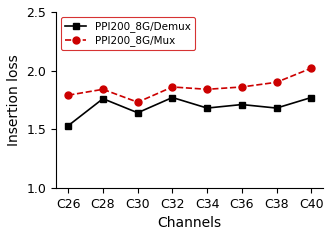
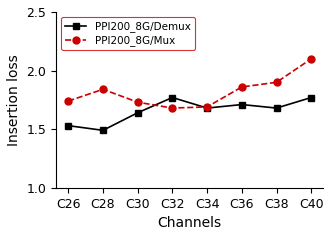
PPI200_8G/Mux/C26: 1.79 -> 1.74
PPI200_8G/Demux/C28: 1.76 -> 1.49
PPI200_8G/Mux/C32: 1.86 -> 1.68
PPI200_8G/Mux/C34: 1.84 -> 1.69
PPI200_8G/Mux/C40: 2.02 -> 2.10
